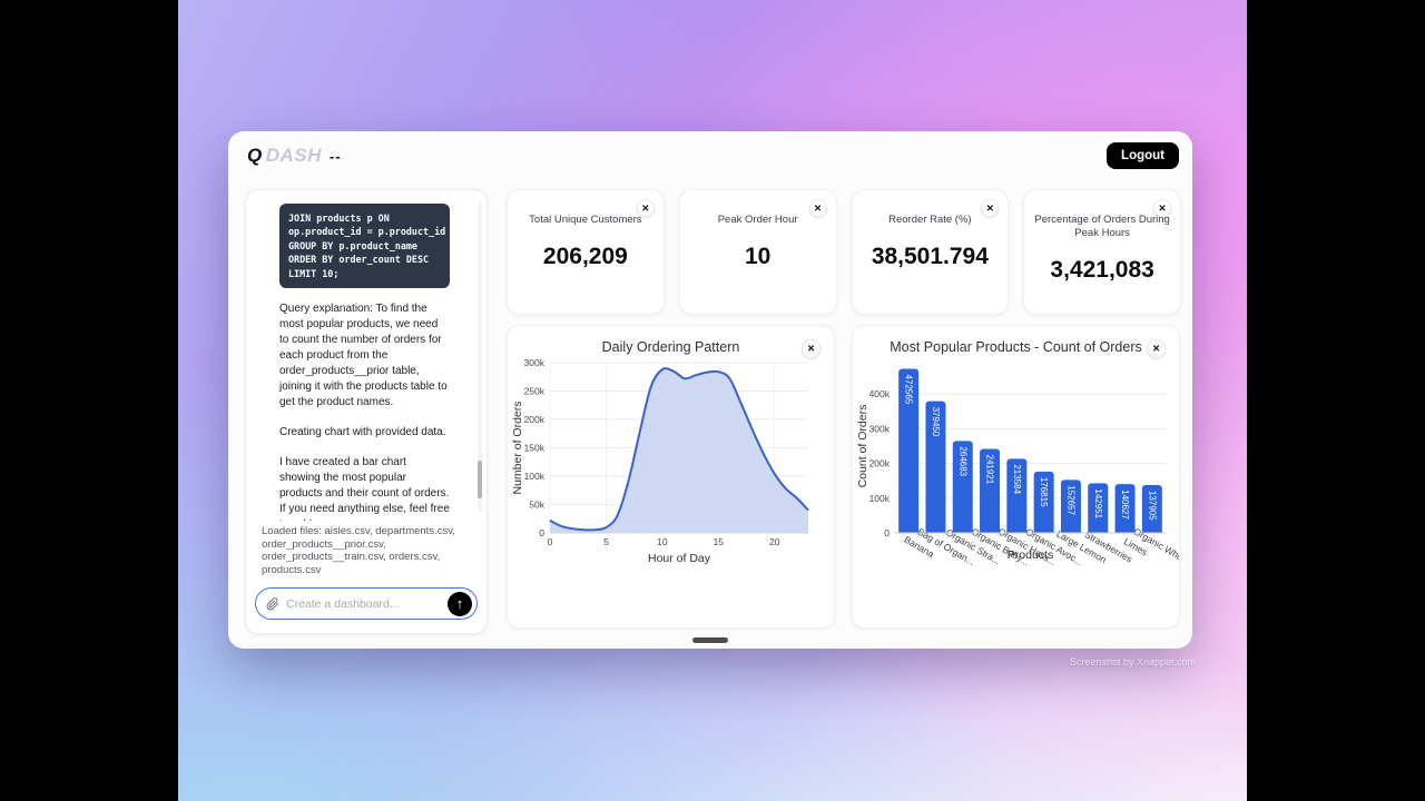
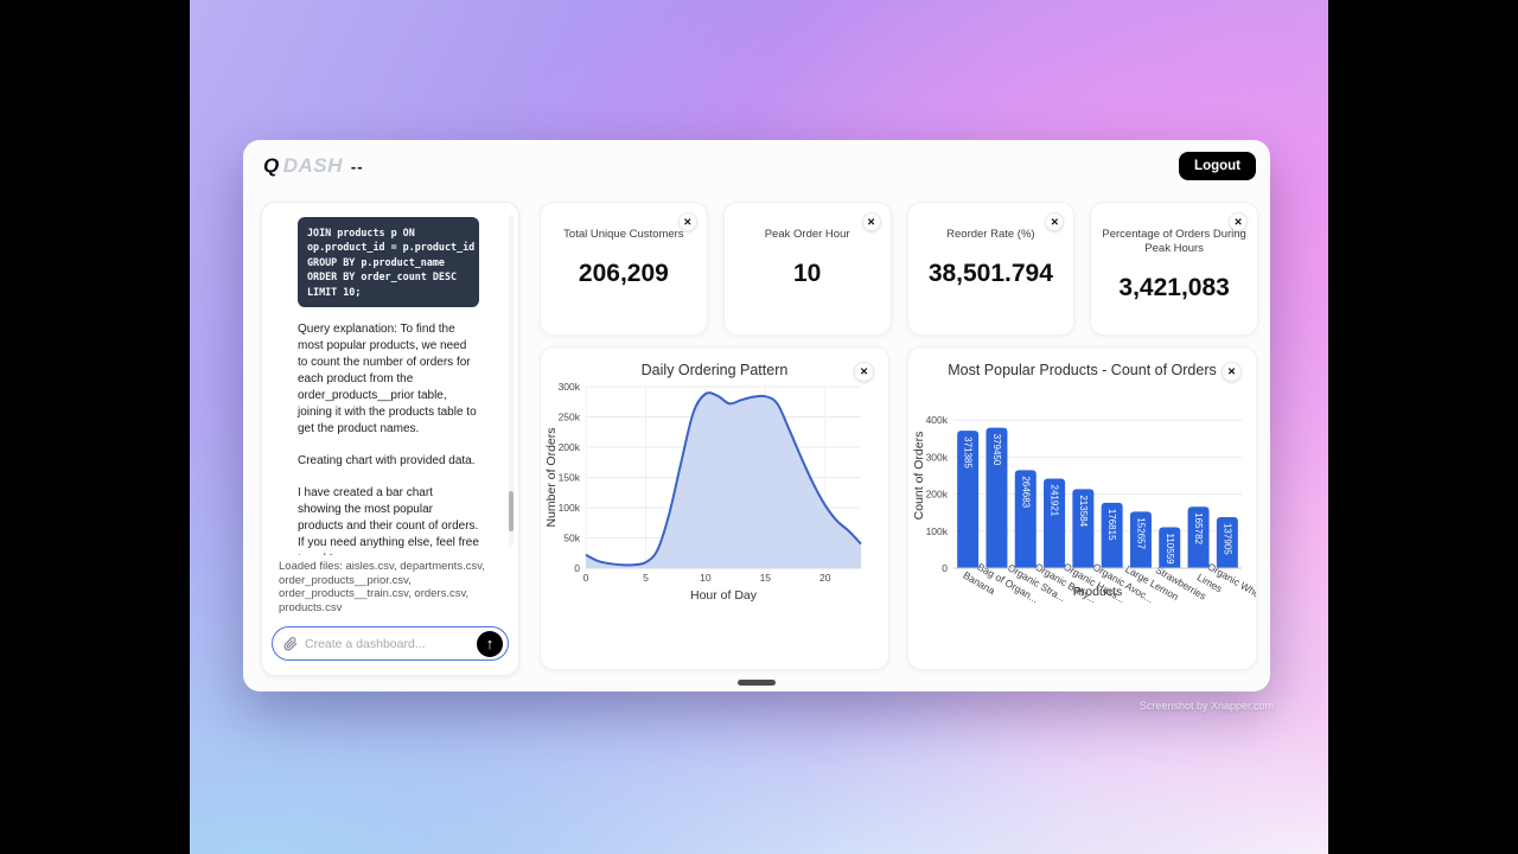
Most Popular Products - Count of Orders/Banana: 472565 -> 371385
Most Popular Products - Count of Orders/Strawberries: 142951 -> 110559
Most Popular Products - Count of Orders/Limes: 140627 -> 165782
